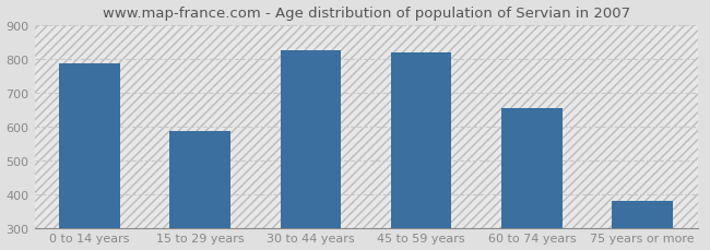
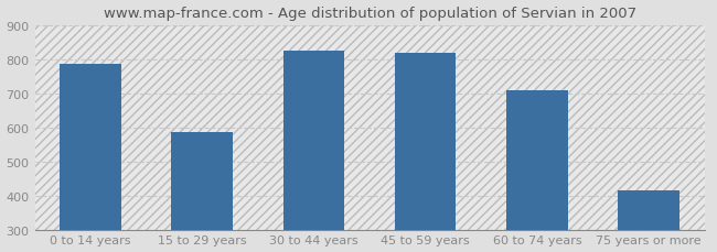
60 to 74 years: 655 -> 710
75 years or more: 380 -> 415
